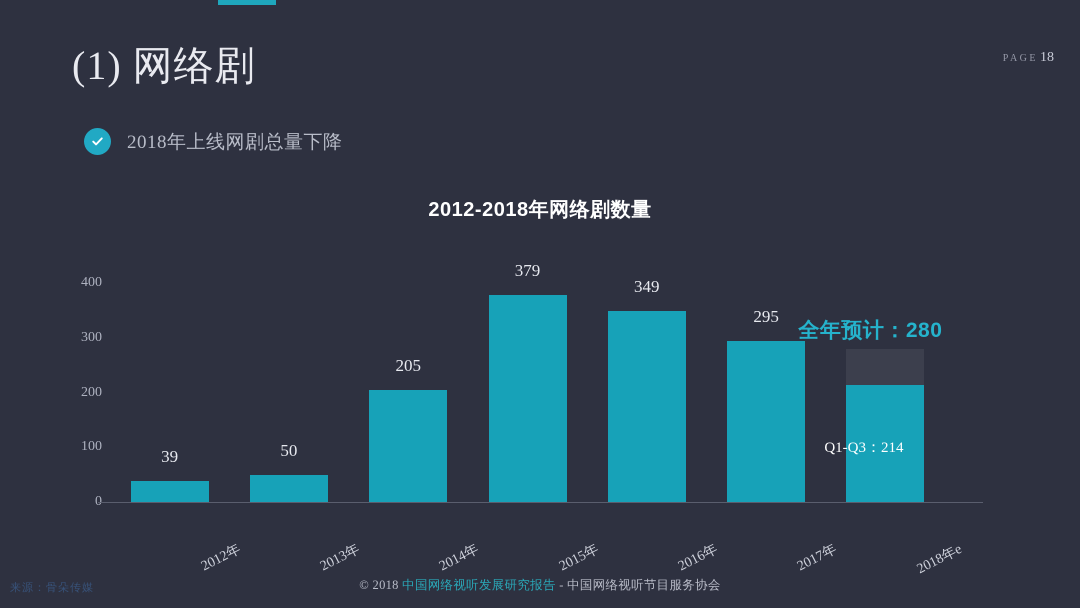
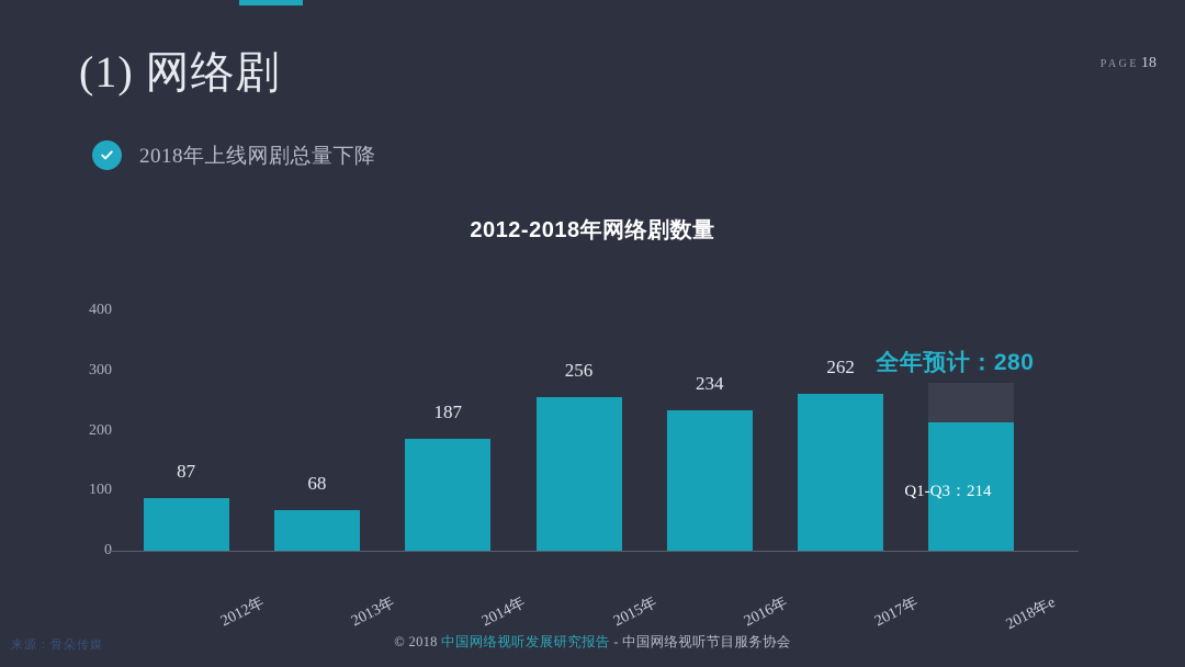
2012年: 39 -> 87
2013年: 50 -> 68
2014年: 205 -> 187
2015年: 379 -> 256
2016年: 349 -> 234
2017年: 295 -> 262
